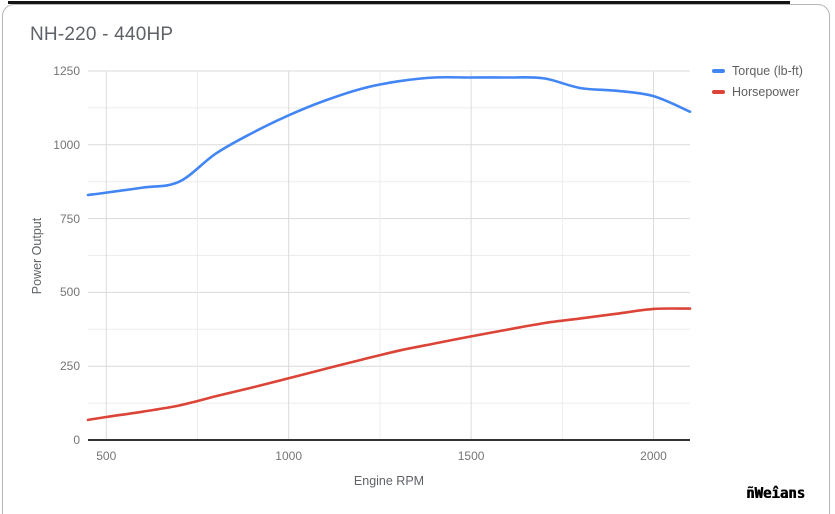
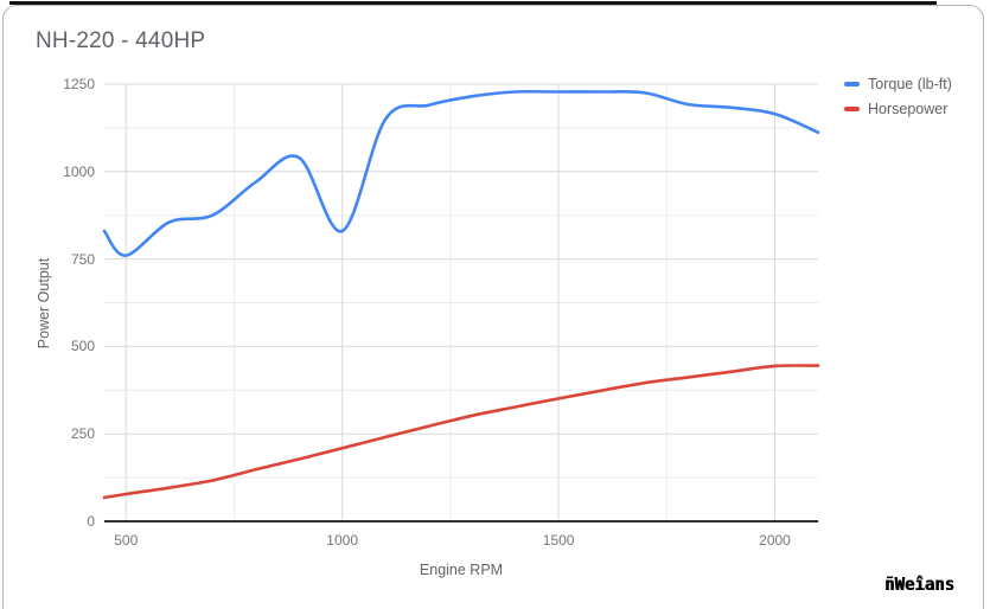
Torque (lb-ft)/500: 840 -> 760
Torque (lb-ft)/1000: 1100 -> 830
